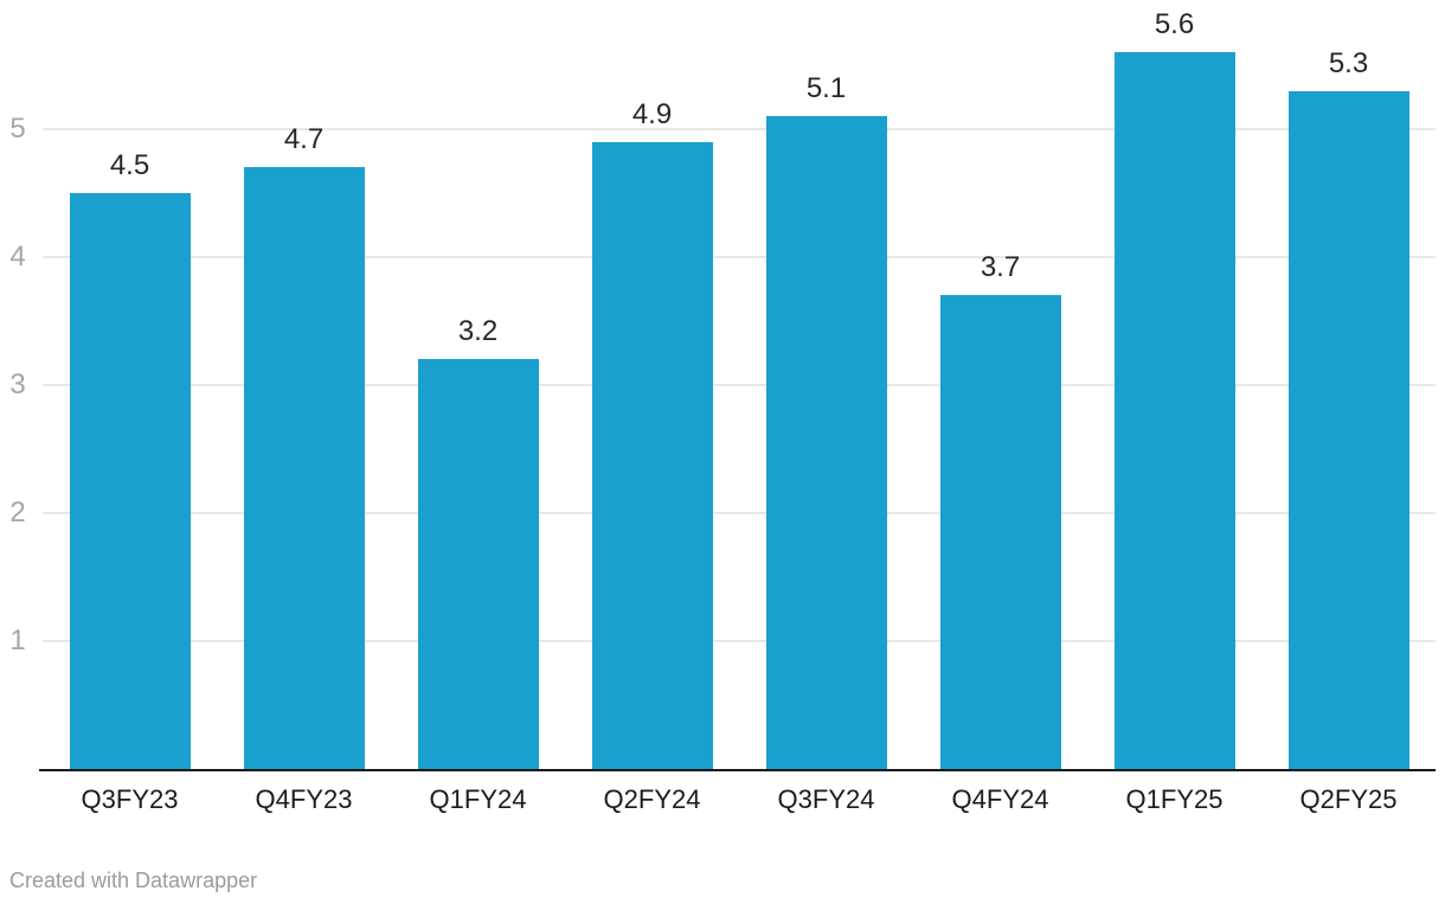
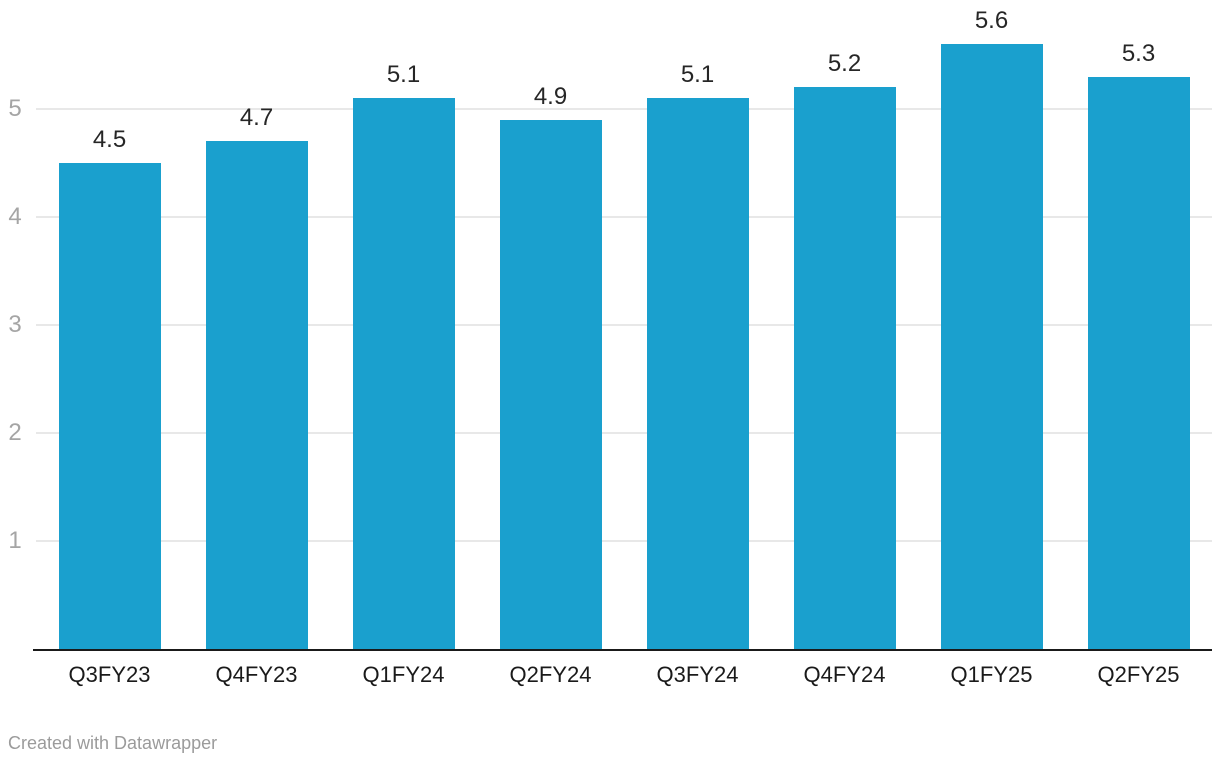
Q1FY24: 3.2 -> 5.1
Q4FY24: 3.7 -> 5.2
